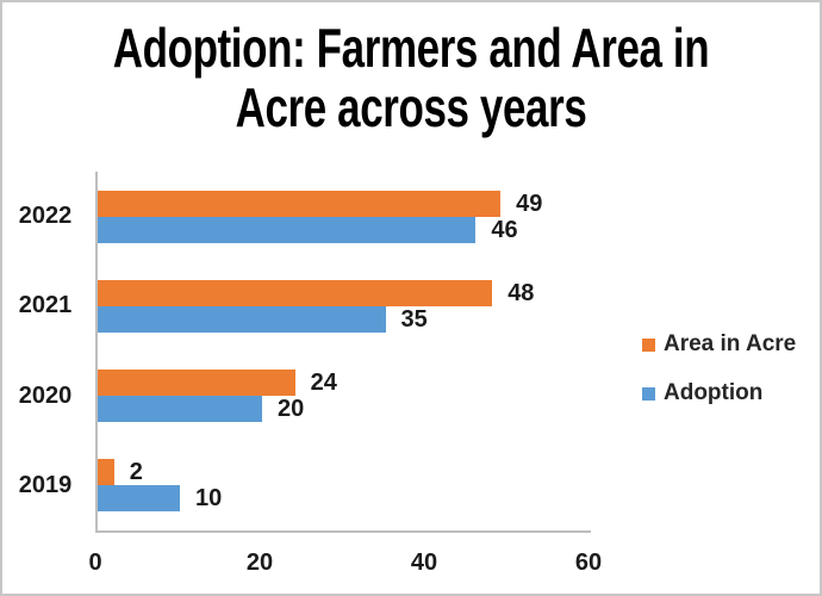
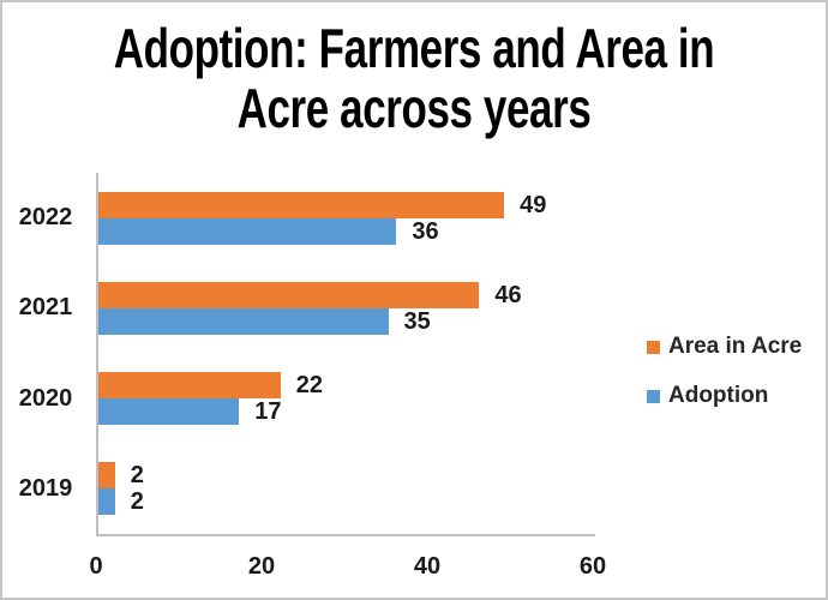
Adoption/2022: 46 -> 36
Area in Acre/2021: 48 -> 46
Area in Acre/2020: 24 -> 22
Adoption/2020: 20 -> 17
Adoption/2019: 10 -> 2
